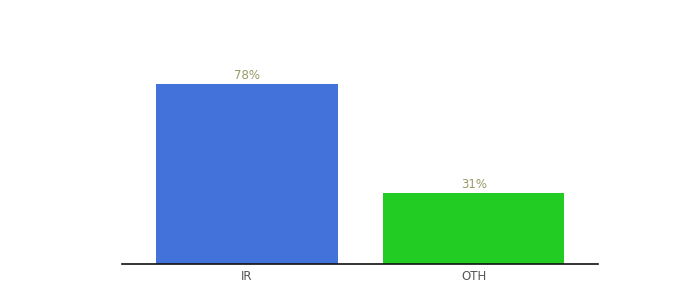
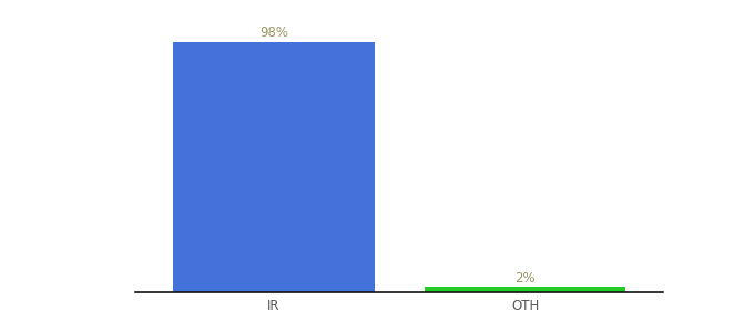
IR: 78% -> 98%
OTH: 31% -> 2%
